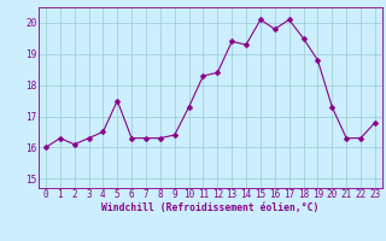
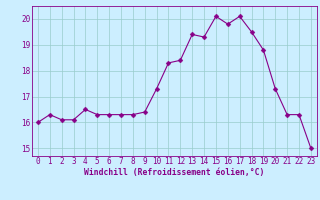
3: 16.3 -> 16.1
5: 17.5 -> 16.3
23: 16.8 -> 15.0
